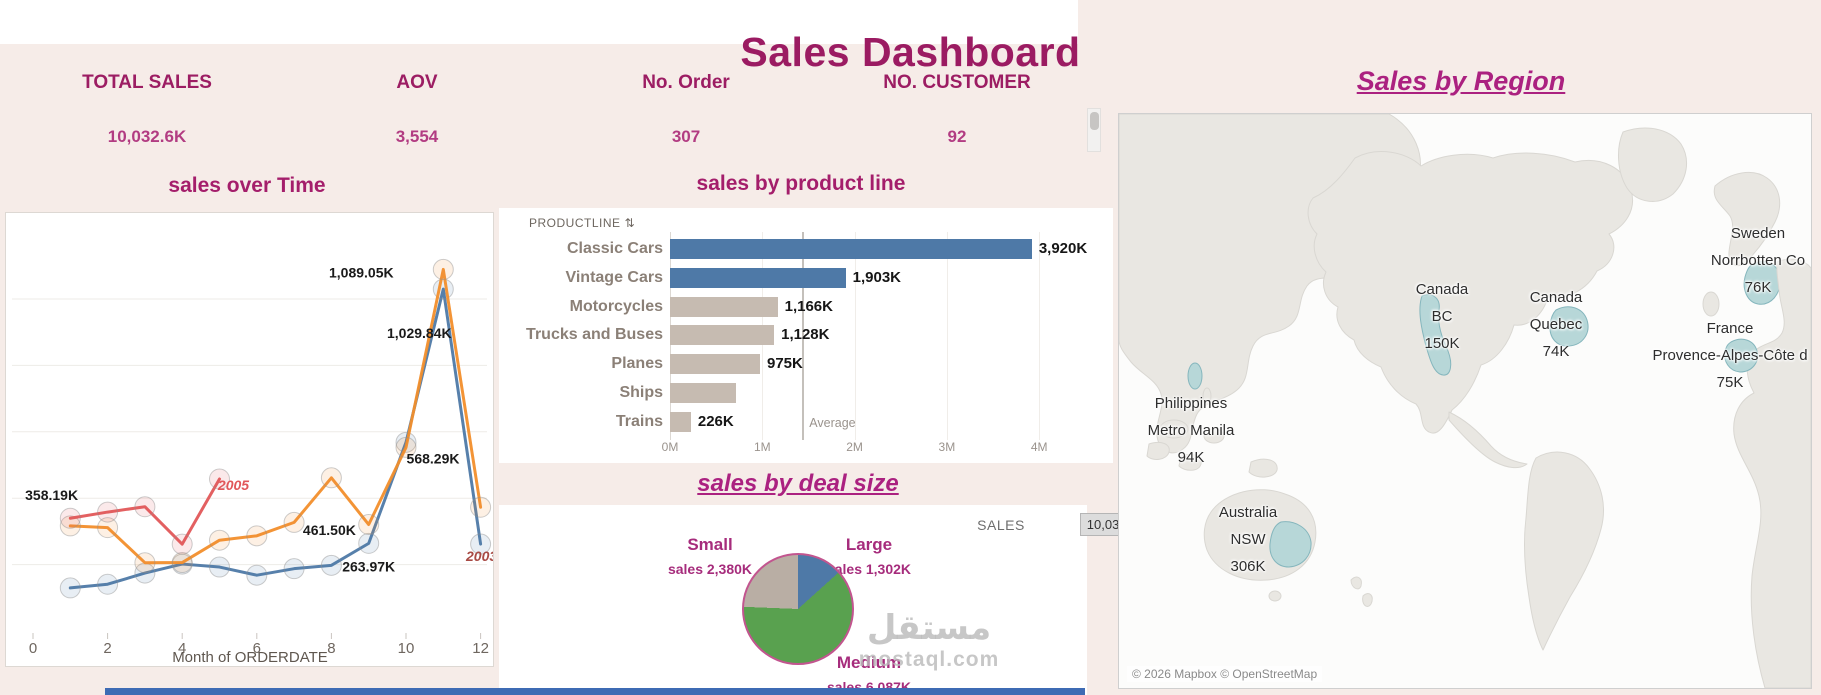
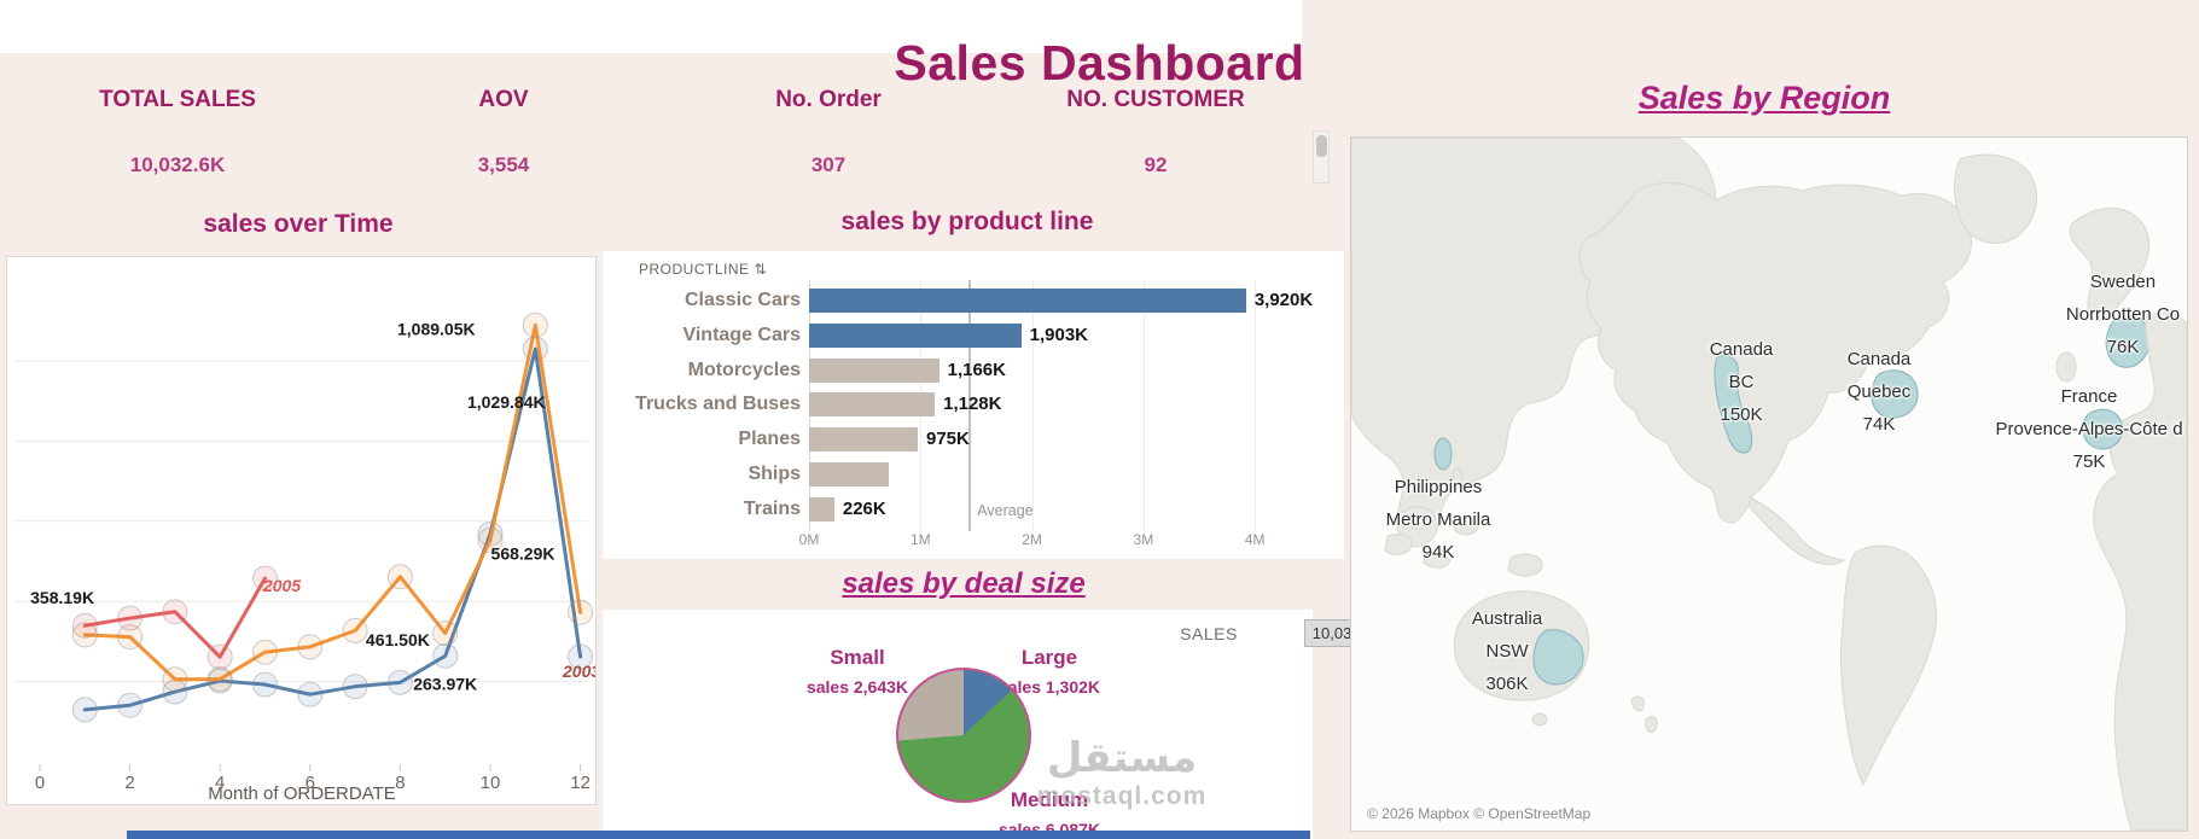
sales by deal size/Small: 2,380K -> 2,643K
